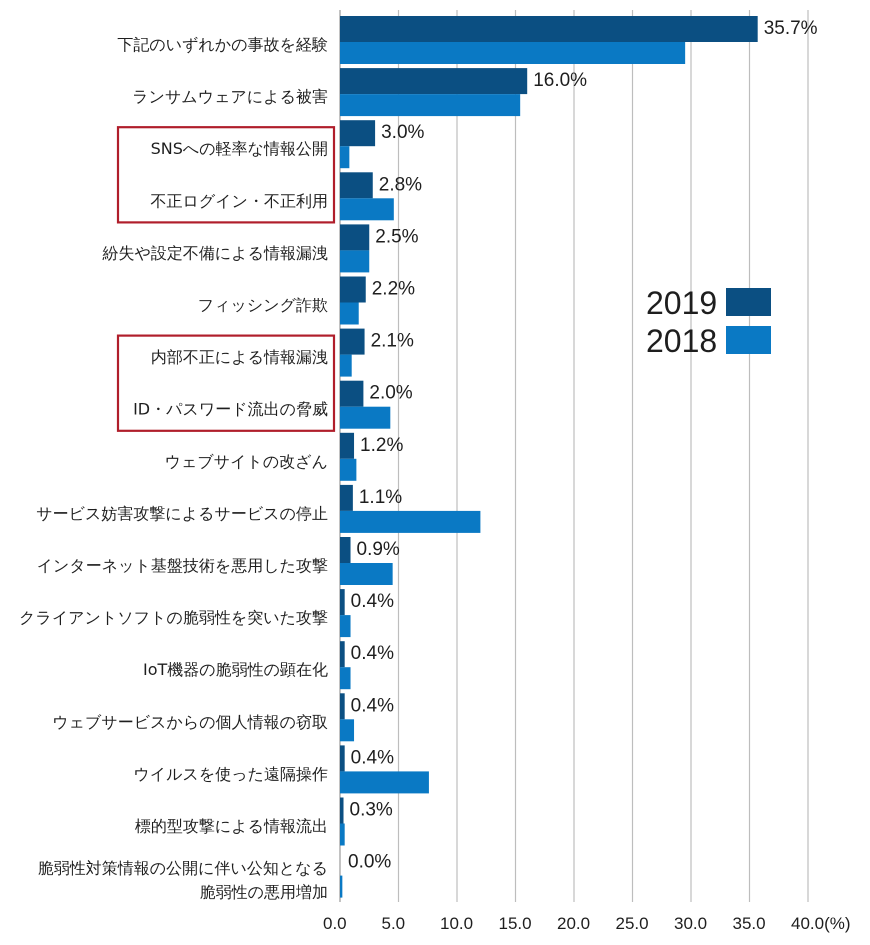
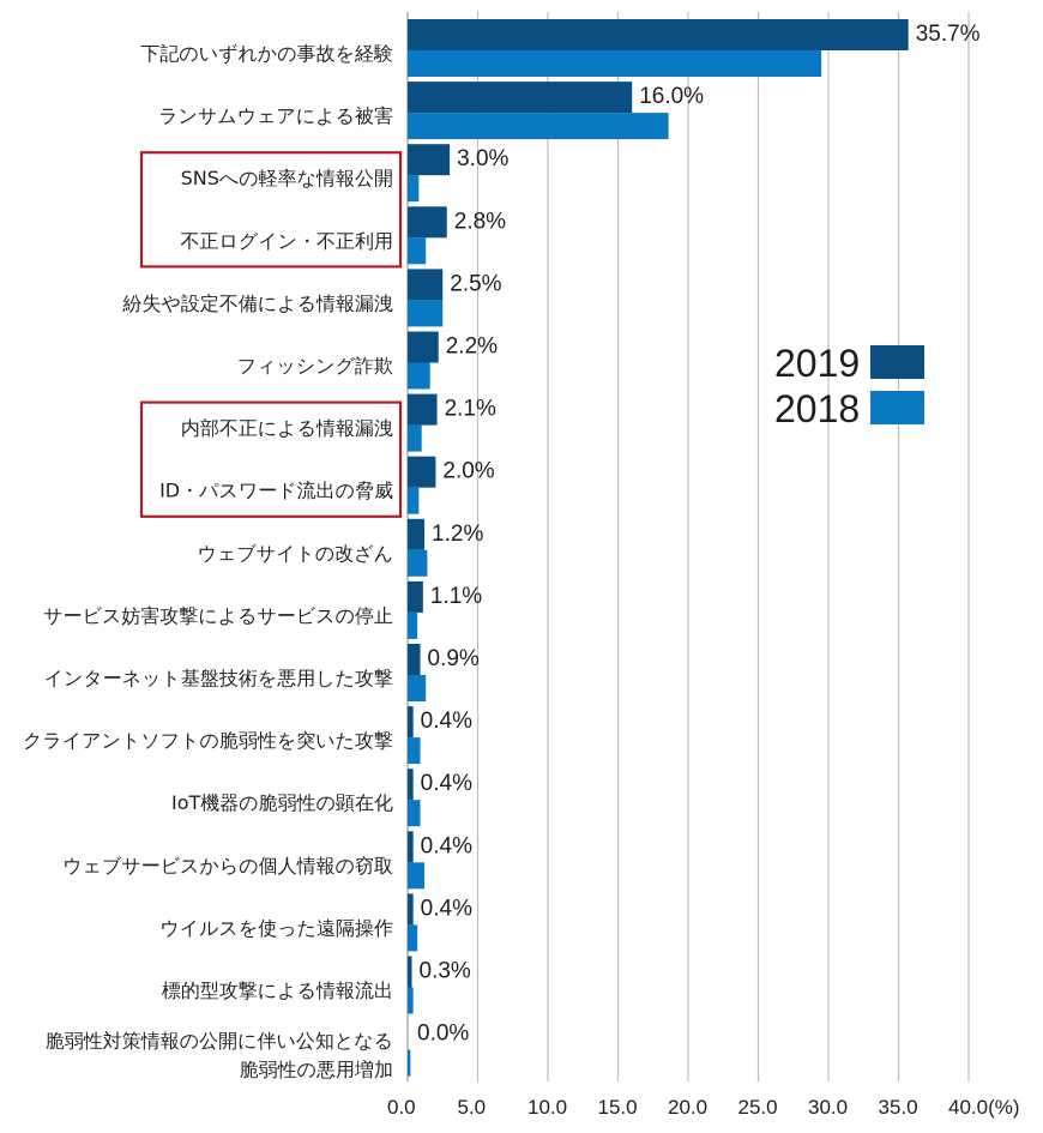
2018/ランサムウェアによる被害: 15.4 -> 18.6
2018/不正ログイン・不正利用: 4.6 -> 1.3
2018/ID・パスワード流出の脅威: 4.3 -> 0.8
2018/サービス妨害攻撃によるサービスの停止: 12.0 -> 0.7
2018/インターネット基盤技術を悪用した攻撃: 4.5 -> 1.3
2018/ウイルスを使った遠隔操作: 7.6 -> 0.7
